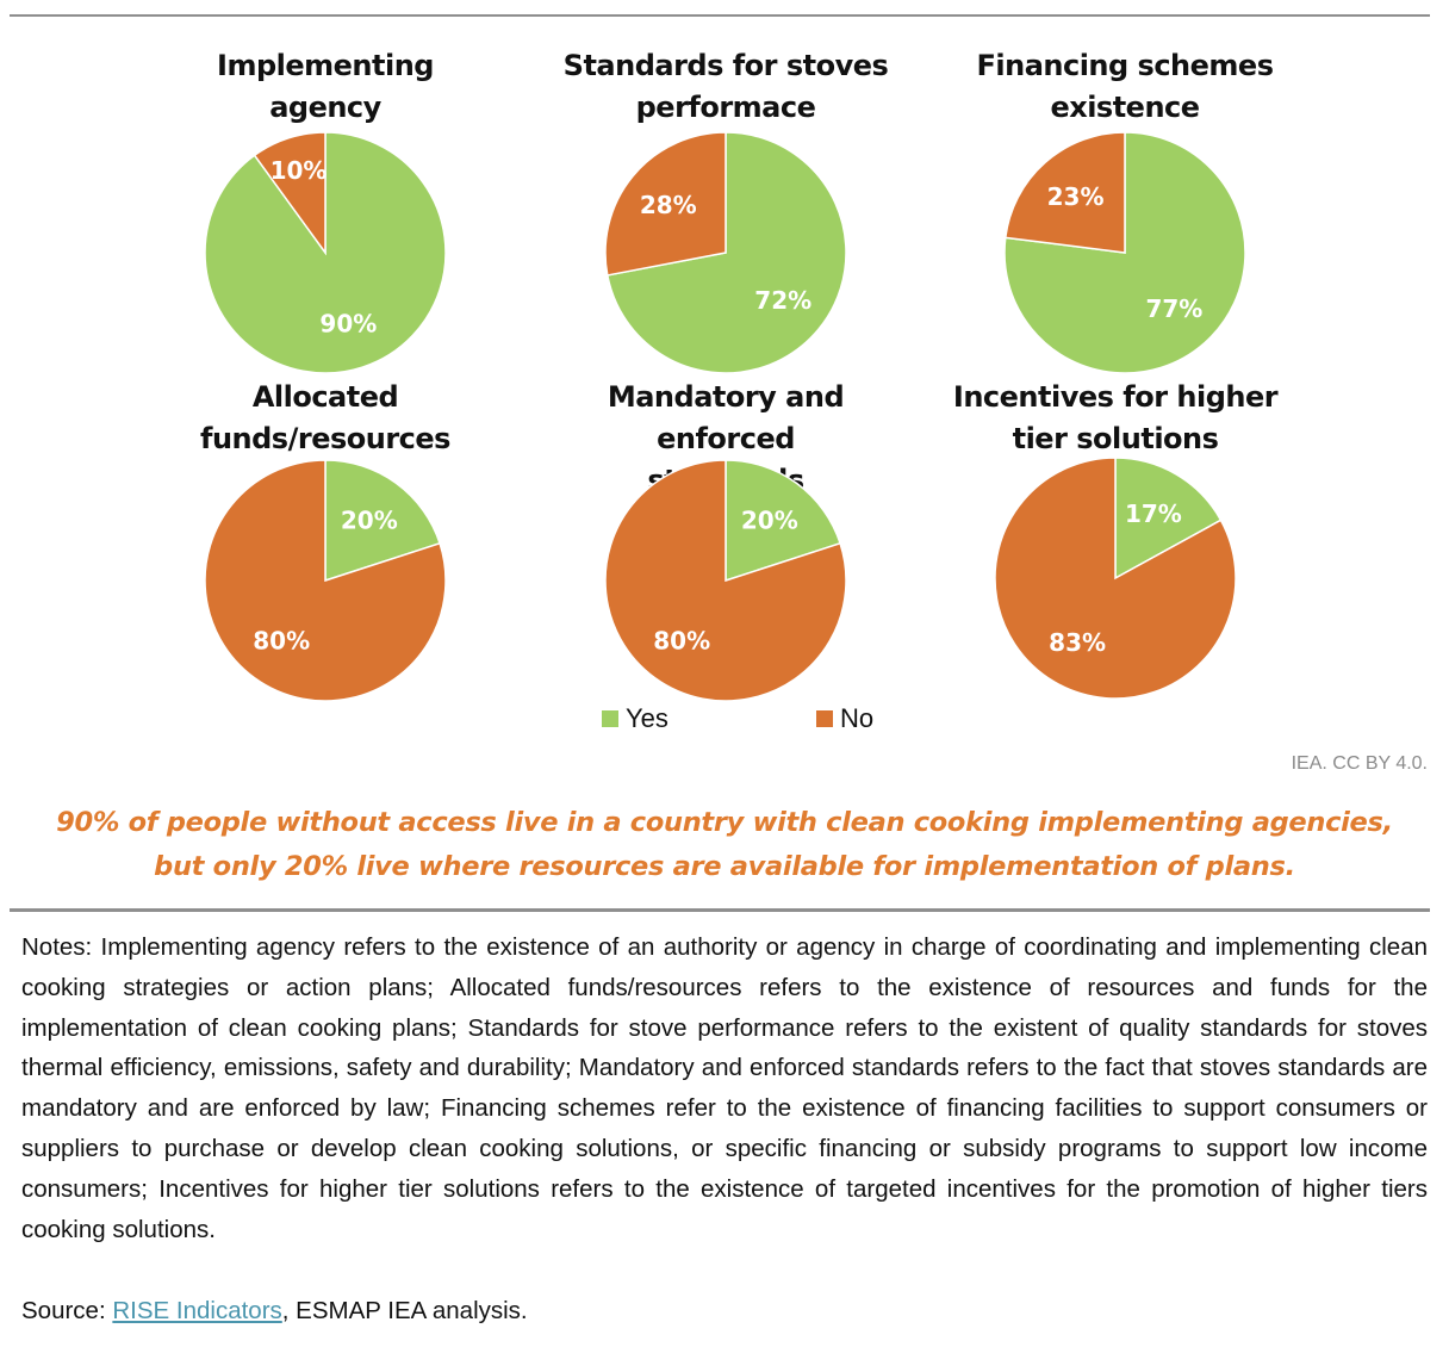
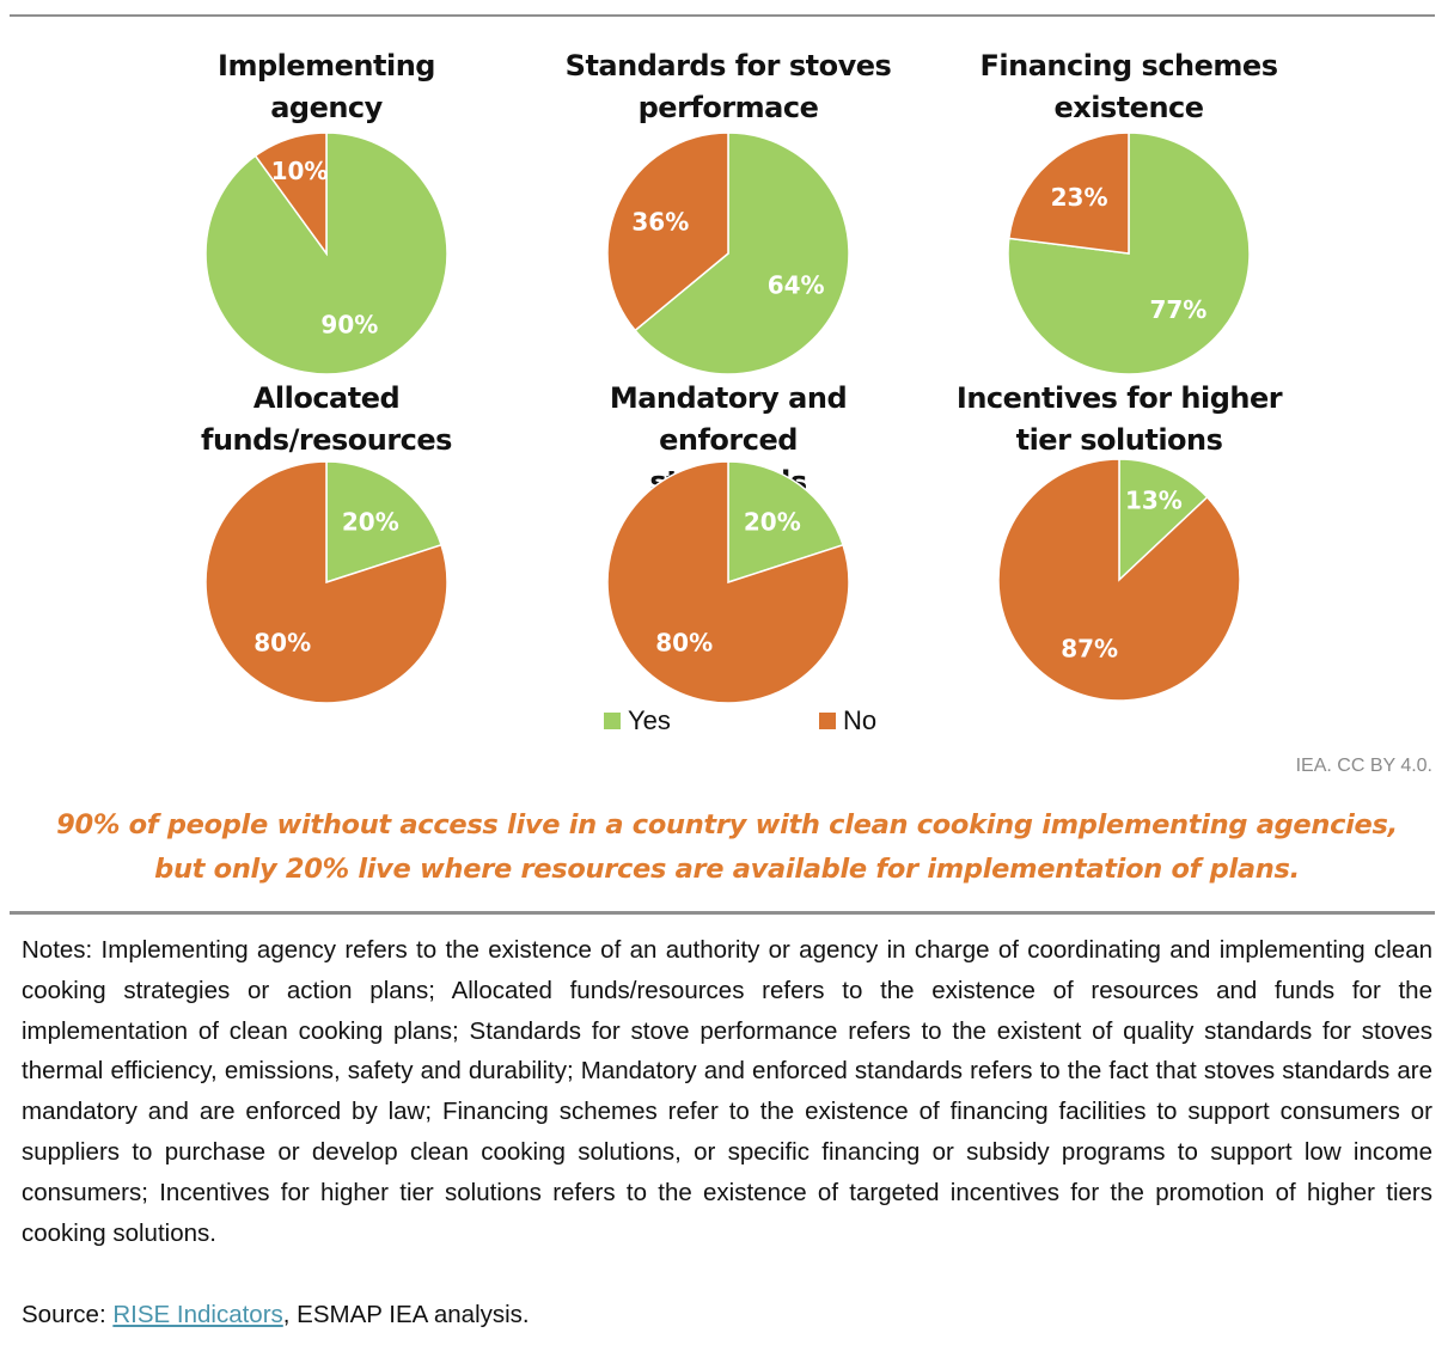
Standards for stoves performace/Yes: 72% -> 64%
Standards for stoves performace/No: 28% -> 36%
Incentives for higher tier solutions/Yes: 17% -> 13%
Incentives for higher tier solutions/No: 83% -> 87%
